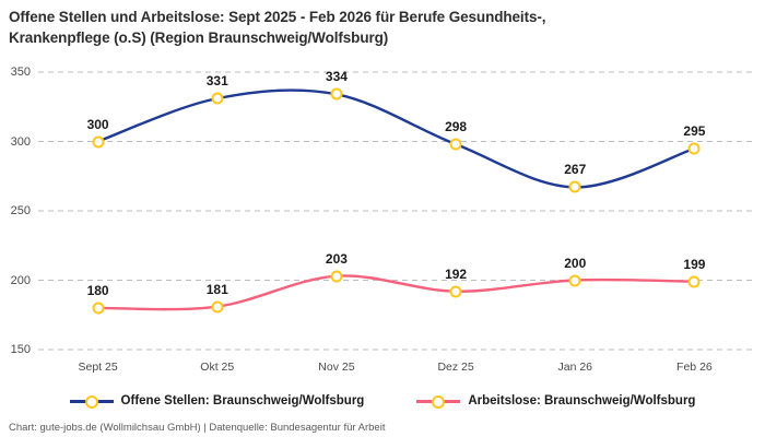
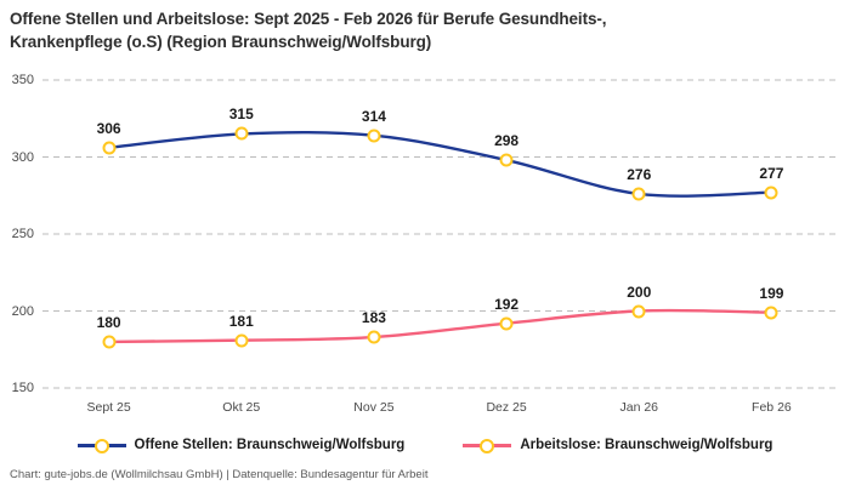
Offene Stellen: Braunschweig/Wolfsburg/Sept 25: 300 -> 306
Offene Stellen: Braunschweig/Wolfsburg/Okt 25: 331 -> 315
Offene Stellen: Braunschweig/Wolfsburg/Nov 25: 334 -> 314
Arbeitslose: Braunschweig/Wolfsburg/Nov 25: 203 -> 183
Offene Stellen: Braunschweig/Wolfsburg/Jan 26: 267 -> 276
Offene Stellen: Braunschweig/Wolfsburg/Feb 26: 295 -> 277
